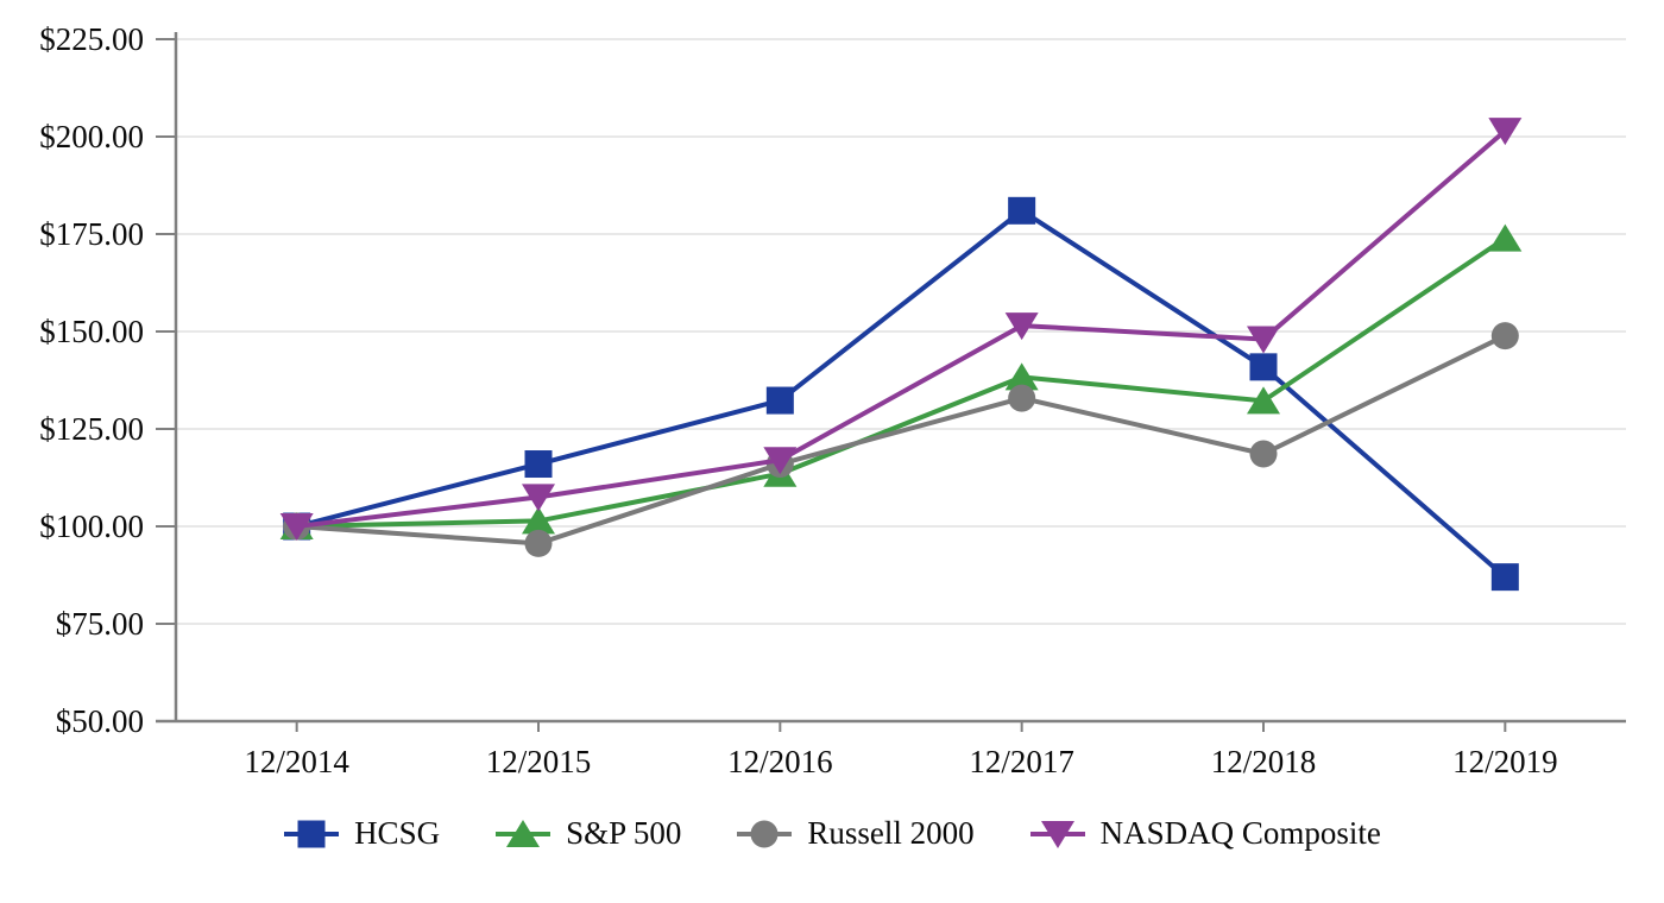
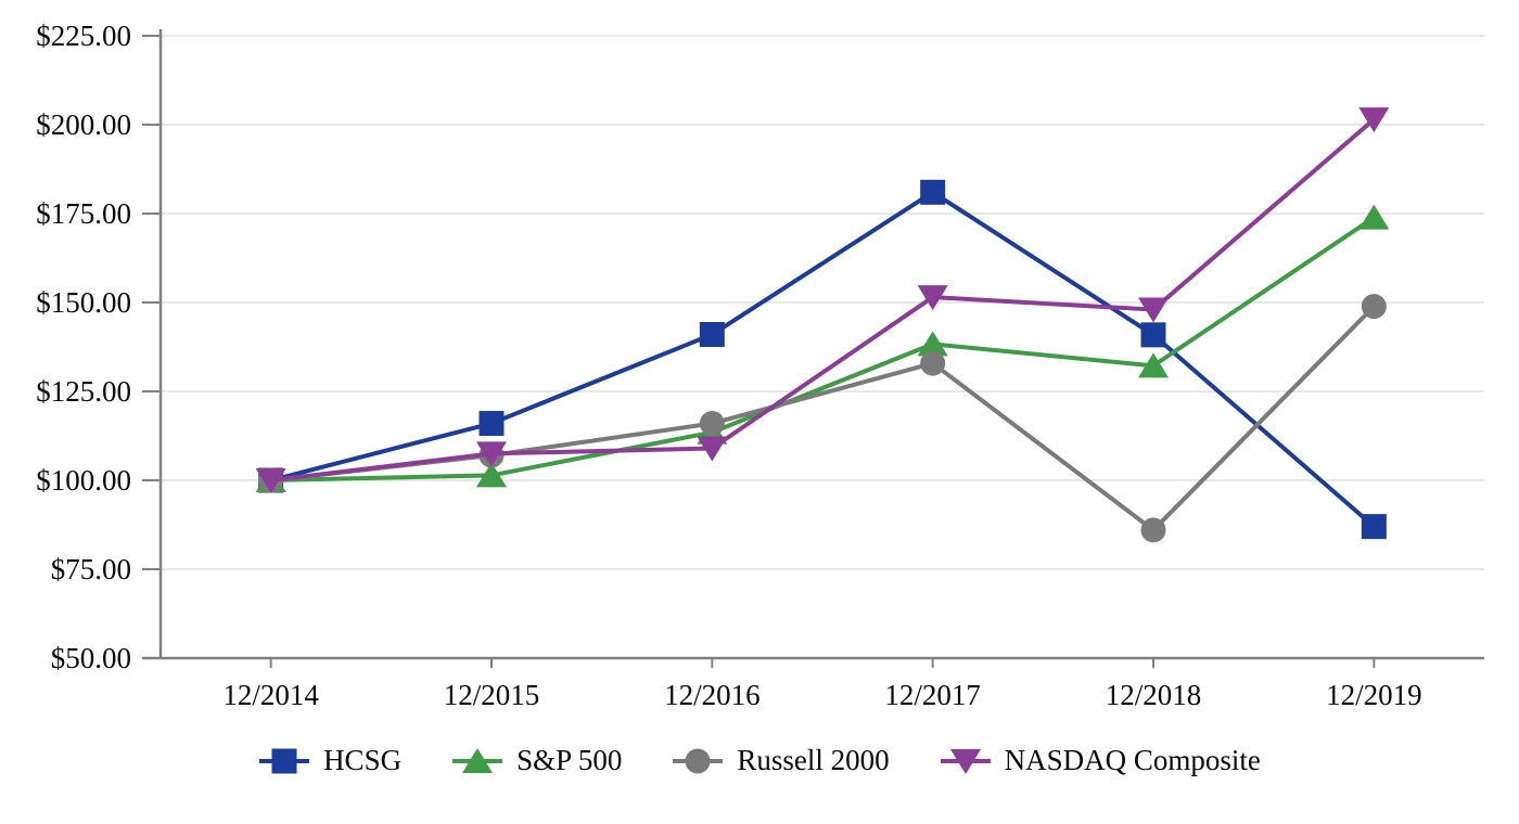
Russell 2000/12/2015: $96 -> $107
HCSG/12/2016: $132 -> $141
NASDAQ Composite/12/2016: $117 -> $109
Russell 2000/12/2018: $119 -> $86
